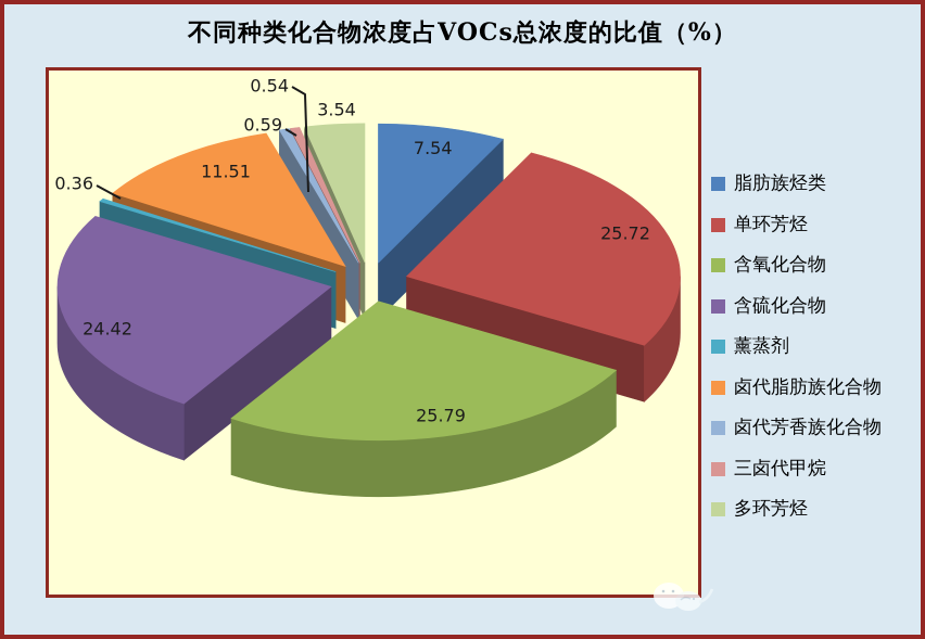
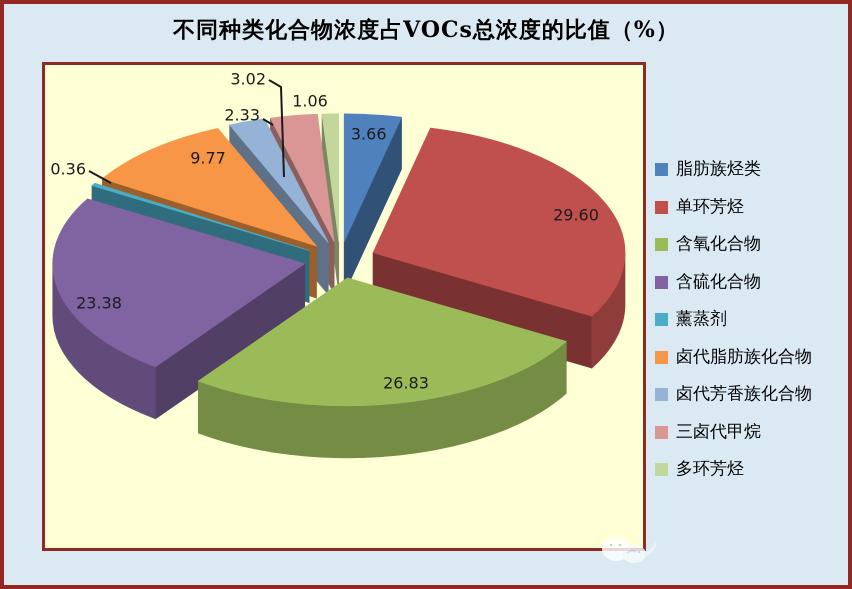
脂肪族烃类: 7.54 -> 3.66
单环芳烃: 25.72 -> 29.60
含氧化合物: 25.79 -> 26.83
含硫化合物: 24.42 -> 23.38
卤代脂肪族化合物: 11.51 -> 9.77
卤代芳香族化合物: 0.59 -> 2.33
三卤代甲烷: 0.54 -> 3.02
多环芳烃: 3.54 -> 1.06
